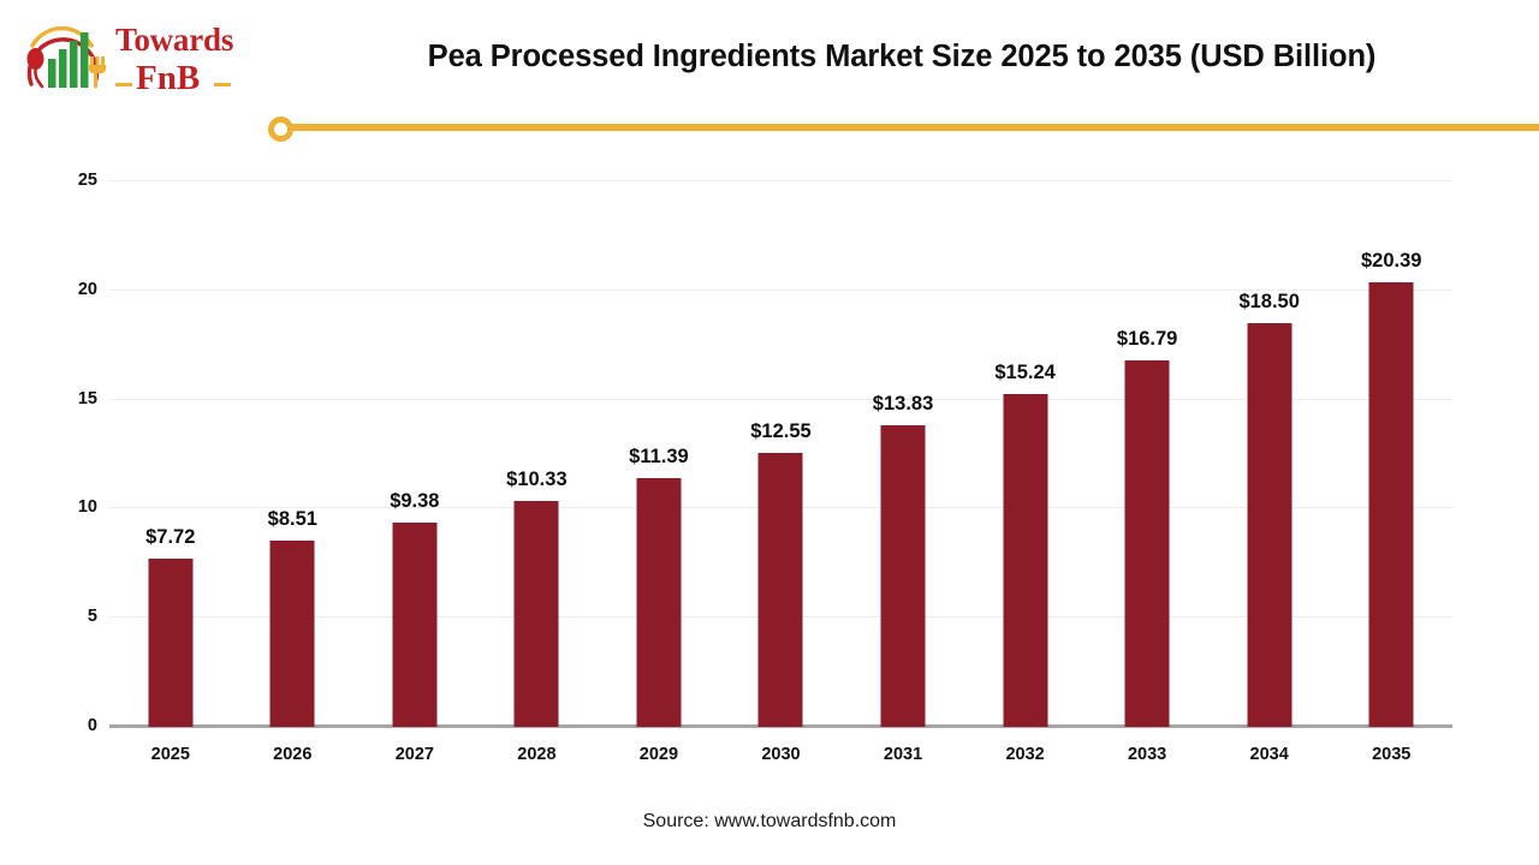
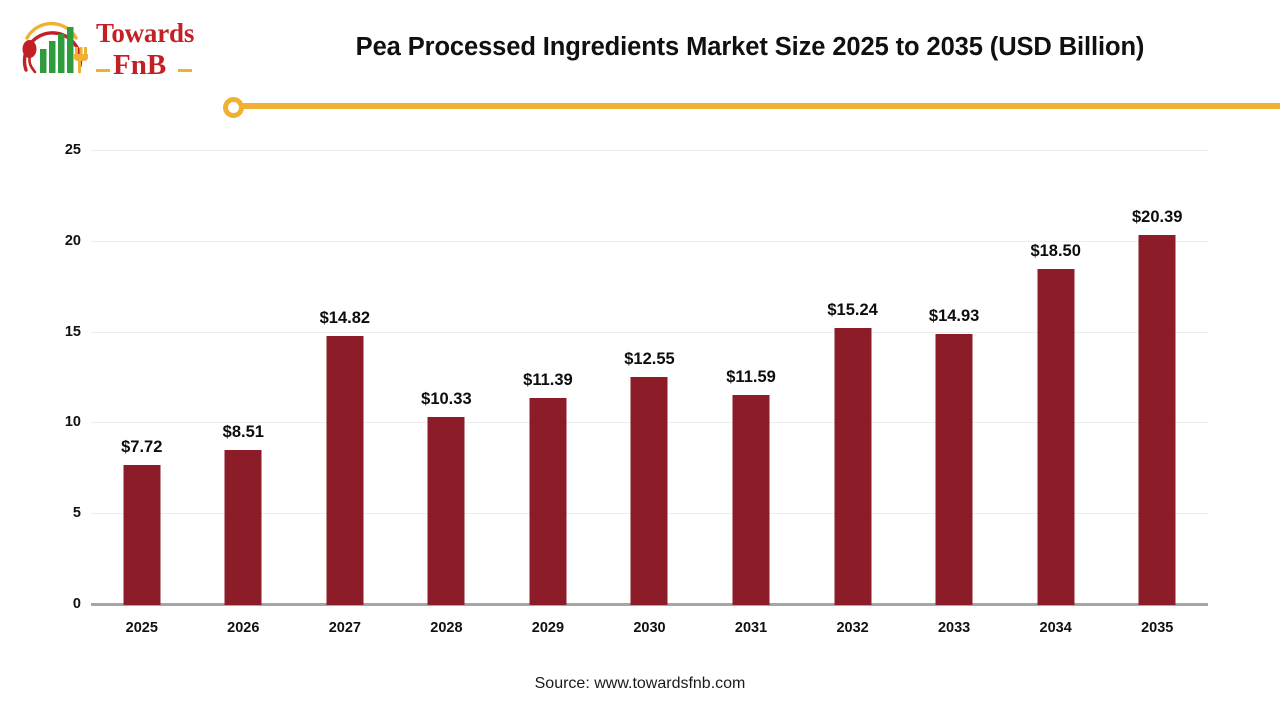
2027: $9.38 -> $14.82
2031: $13.83 -> $11.59
2033: $16.79 -> $14.93
